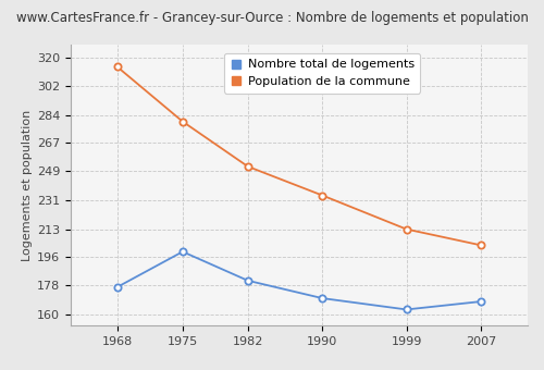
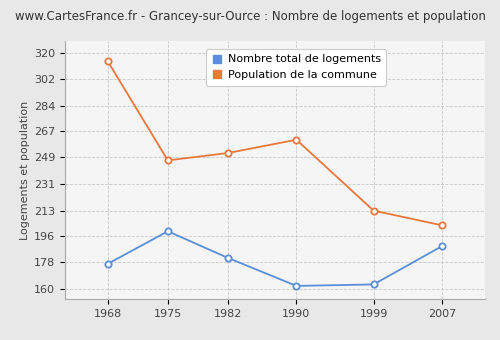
Population de la commune/1975: 280 -> 247
Nombre total de logements/1990: 170 -> 162
Population de la commune/1990: 234 -> 261
Nombre total de logements/2007: 168 -> 189
